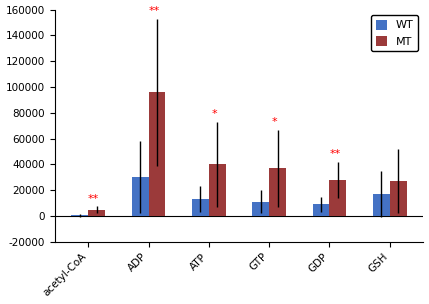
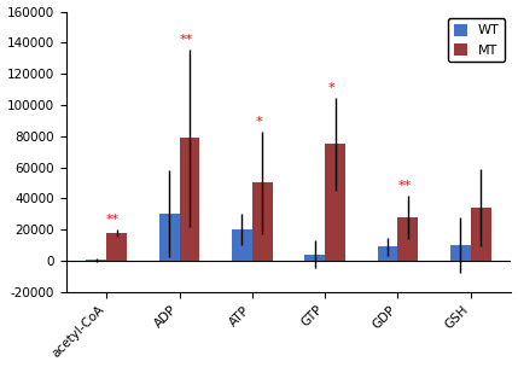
MT/acetyl-CoA: 5000 -> 18000
MT/ADP: 96000 -> 79000
WT/ATP: 13000 -> 20000
MT/ATP: 40000 -> 50000
WT/GTP: 11000 -> 4000
MT/GTP: 37000 -> 75000
WT/GSH: 17000 -> 10000
MT/GSH: 27000 -> 34000
